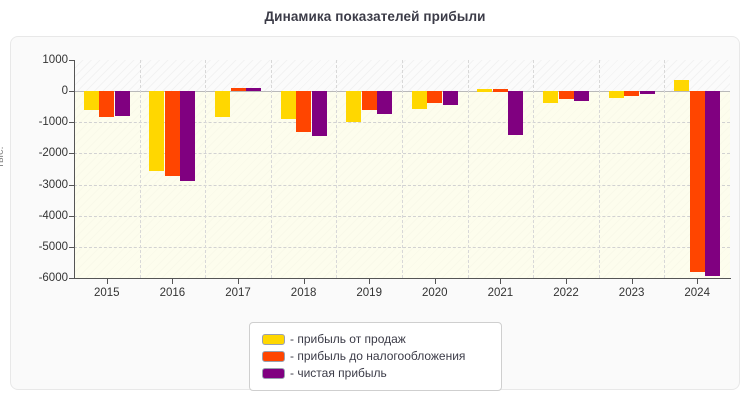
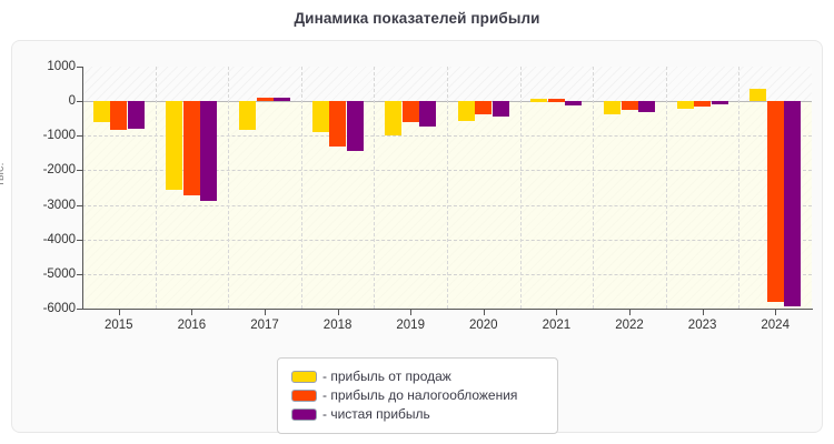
- чистая прибыль/2021: -1400 -> -100
